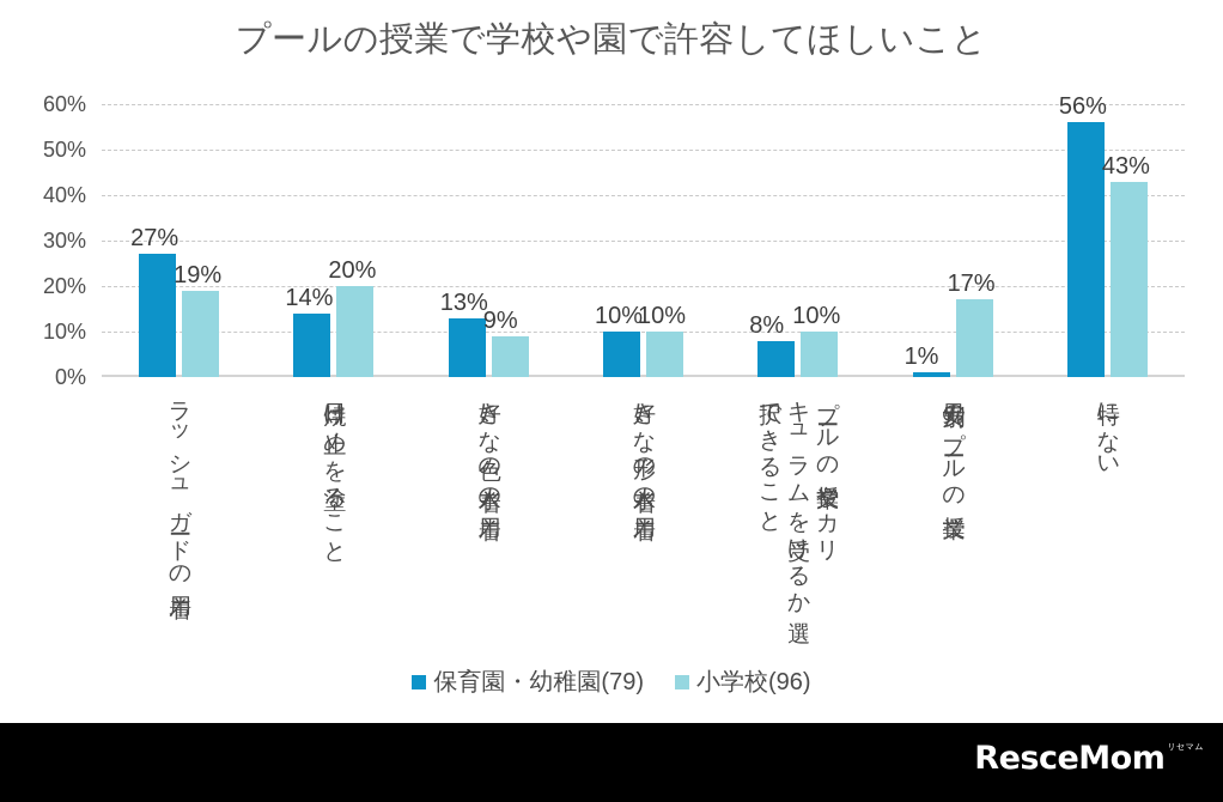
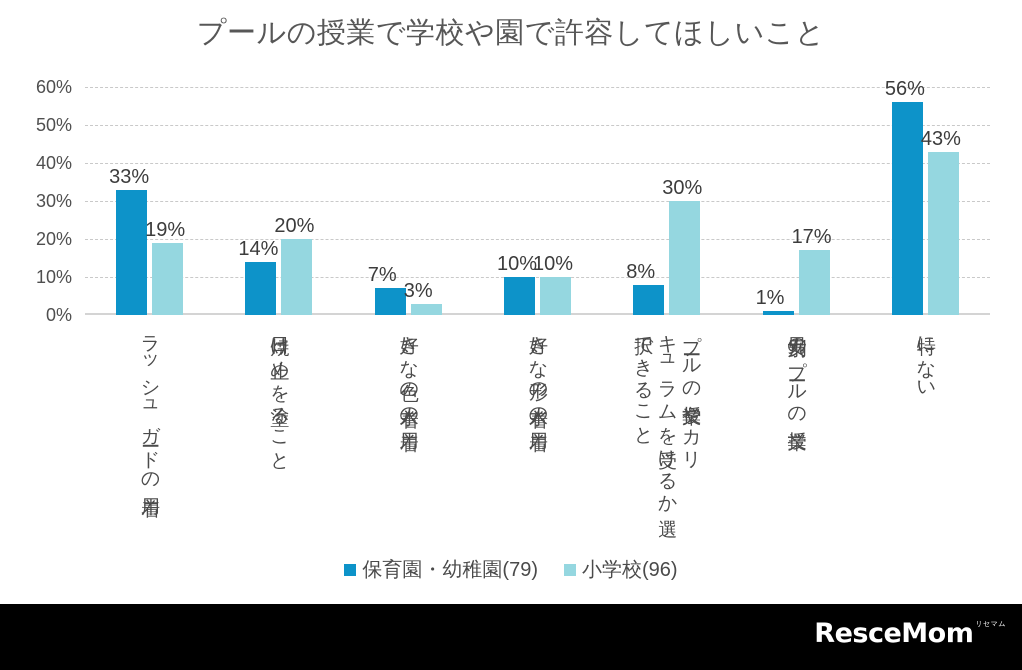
保育園・幼稚園(79)/ラッシュガードの着用: 27% -> 33%
保育園・幼稚園(79)/好きな色の水着の着用: 13% -> 7%
小学校(96)/好きな色の水着の着用: 9% -> 3%
小学校(96)/プールの授業やカリキュラムを受けるか選択できること: 10% -> 30%
